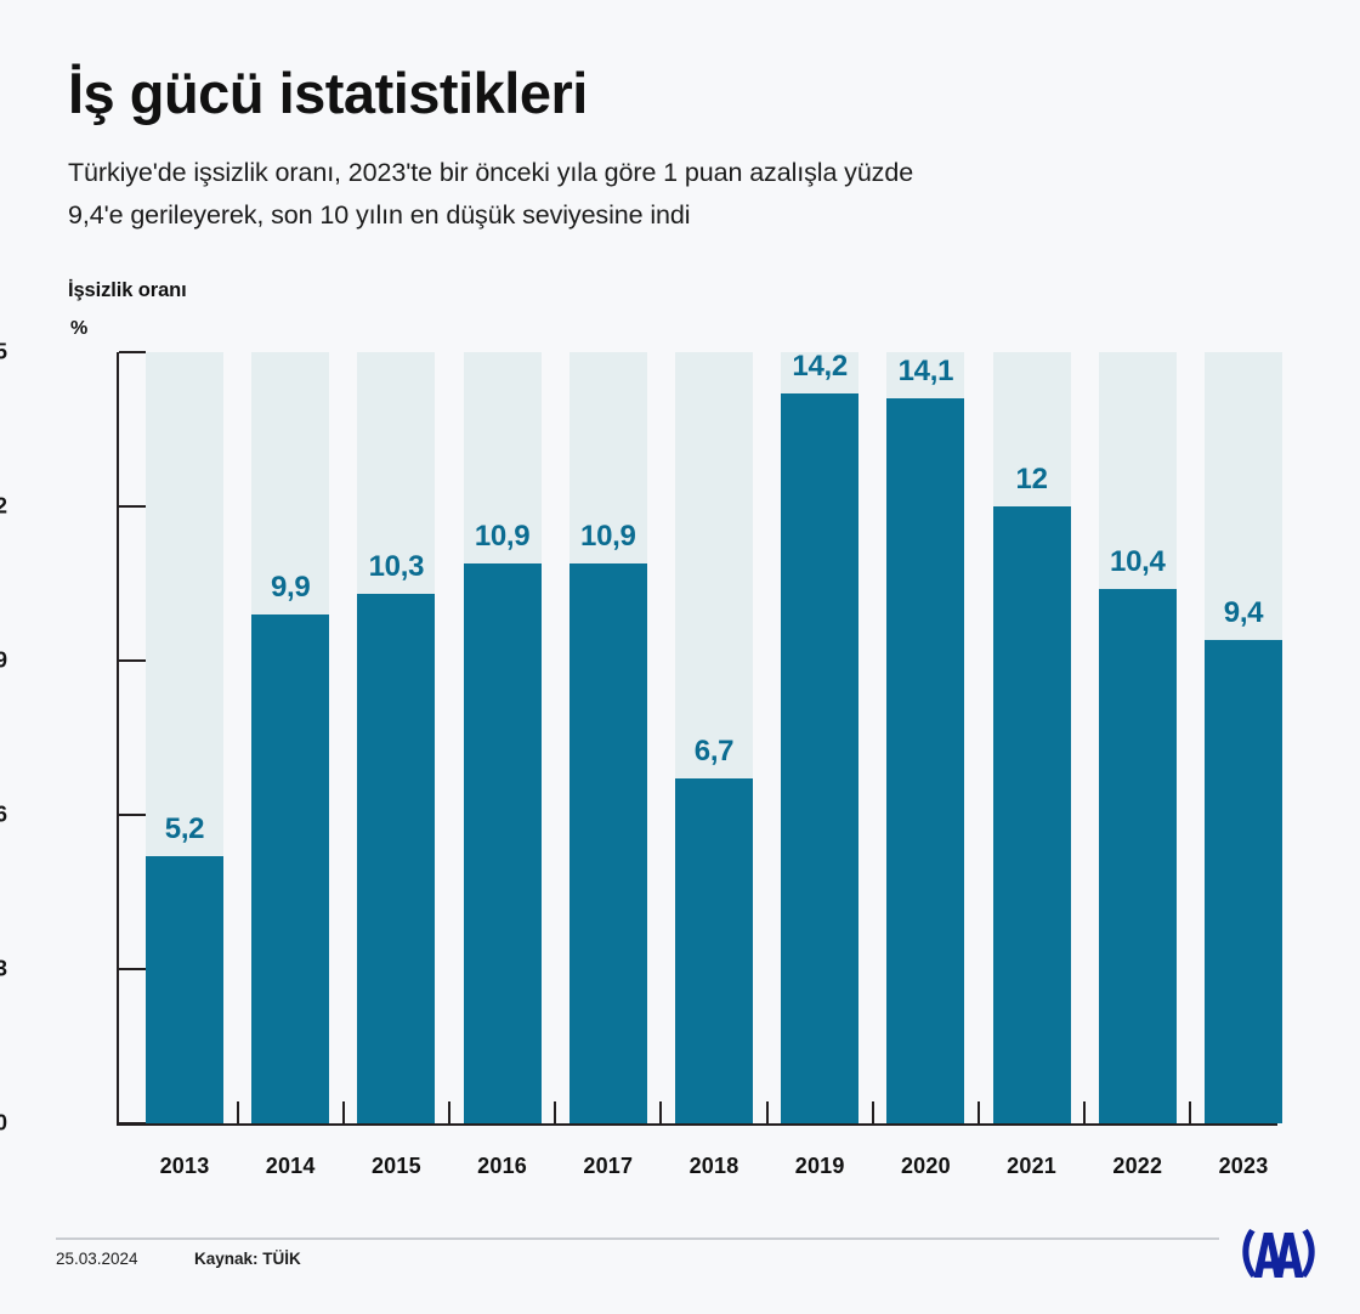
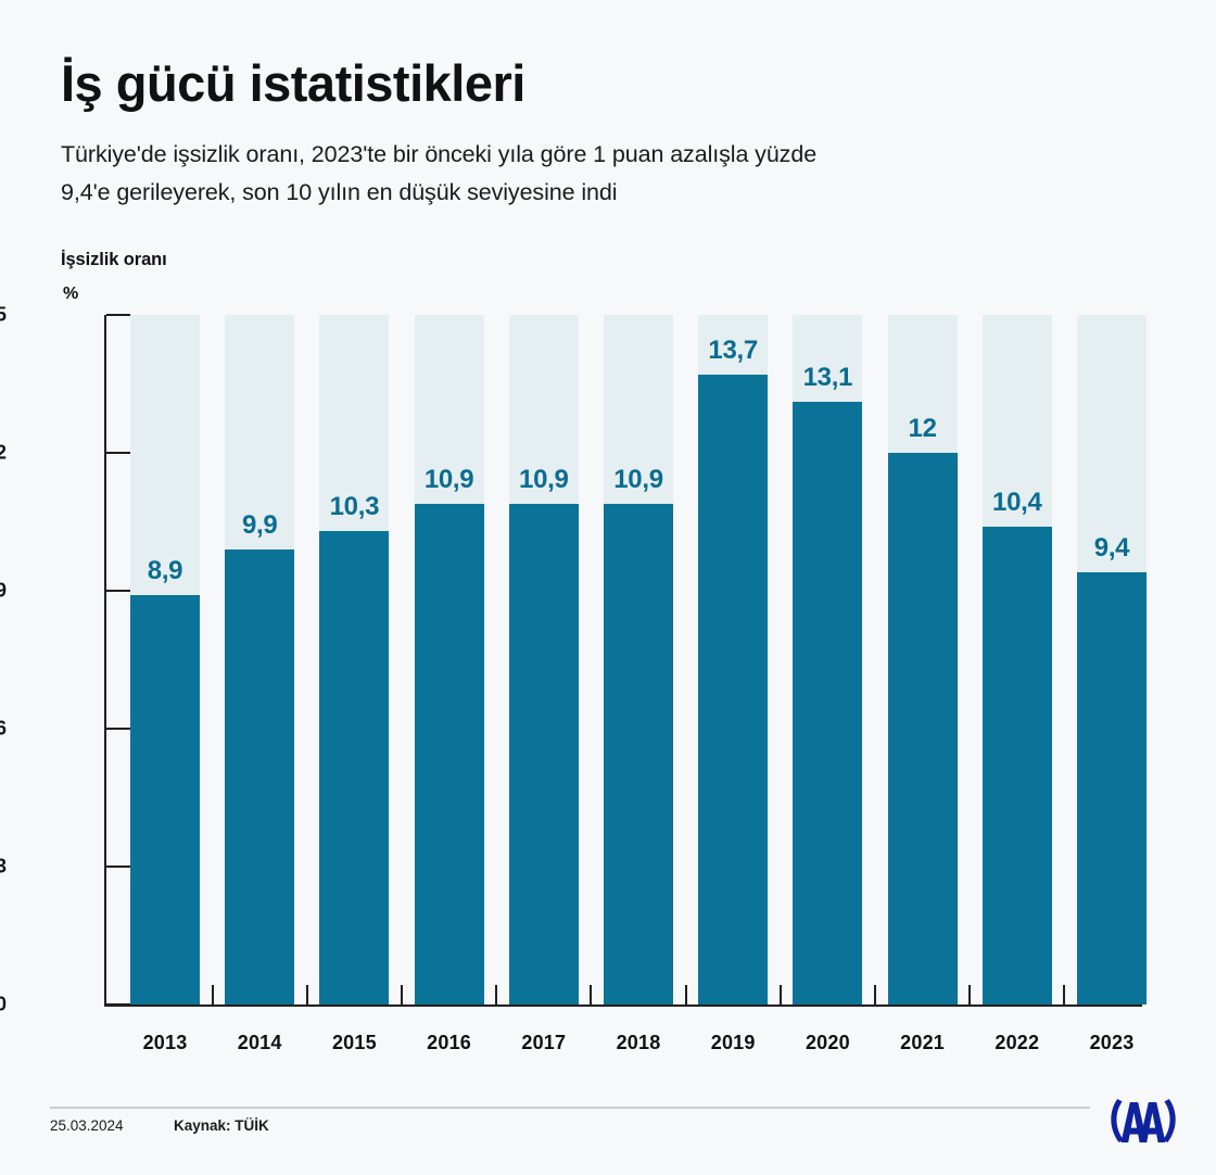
2013: 5,2 -> 8,9
2018: 6,7 -> 10,9
2019: 14,2 -> 13,7
2020: 14,1 -> 13,1
